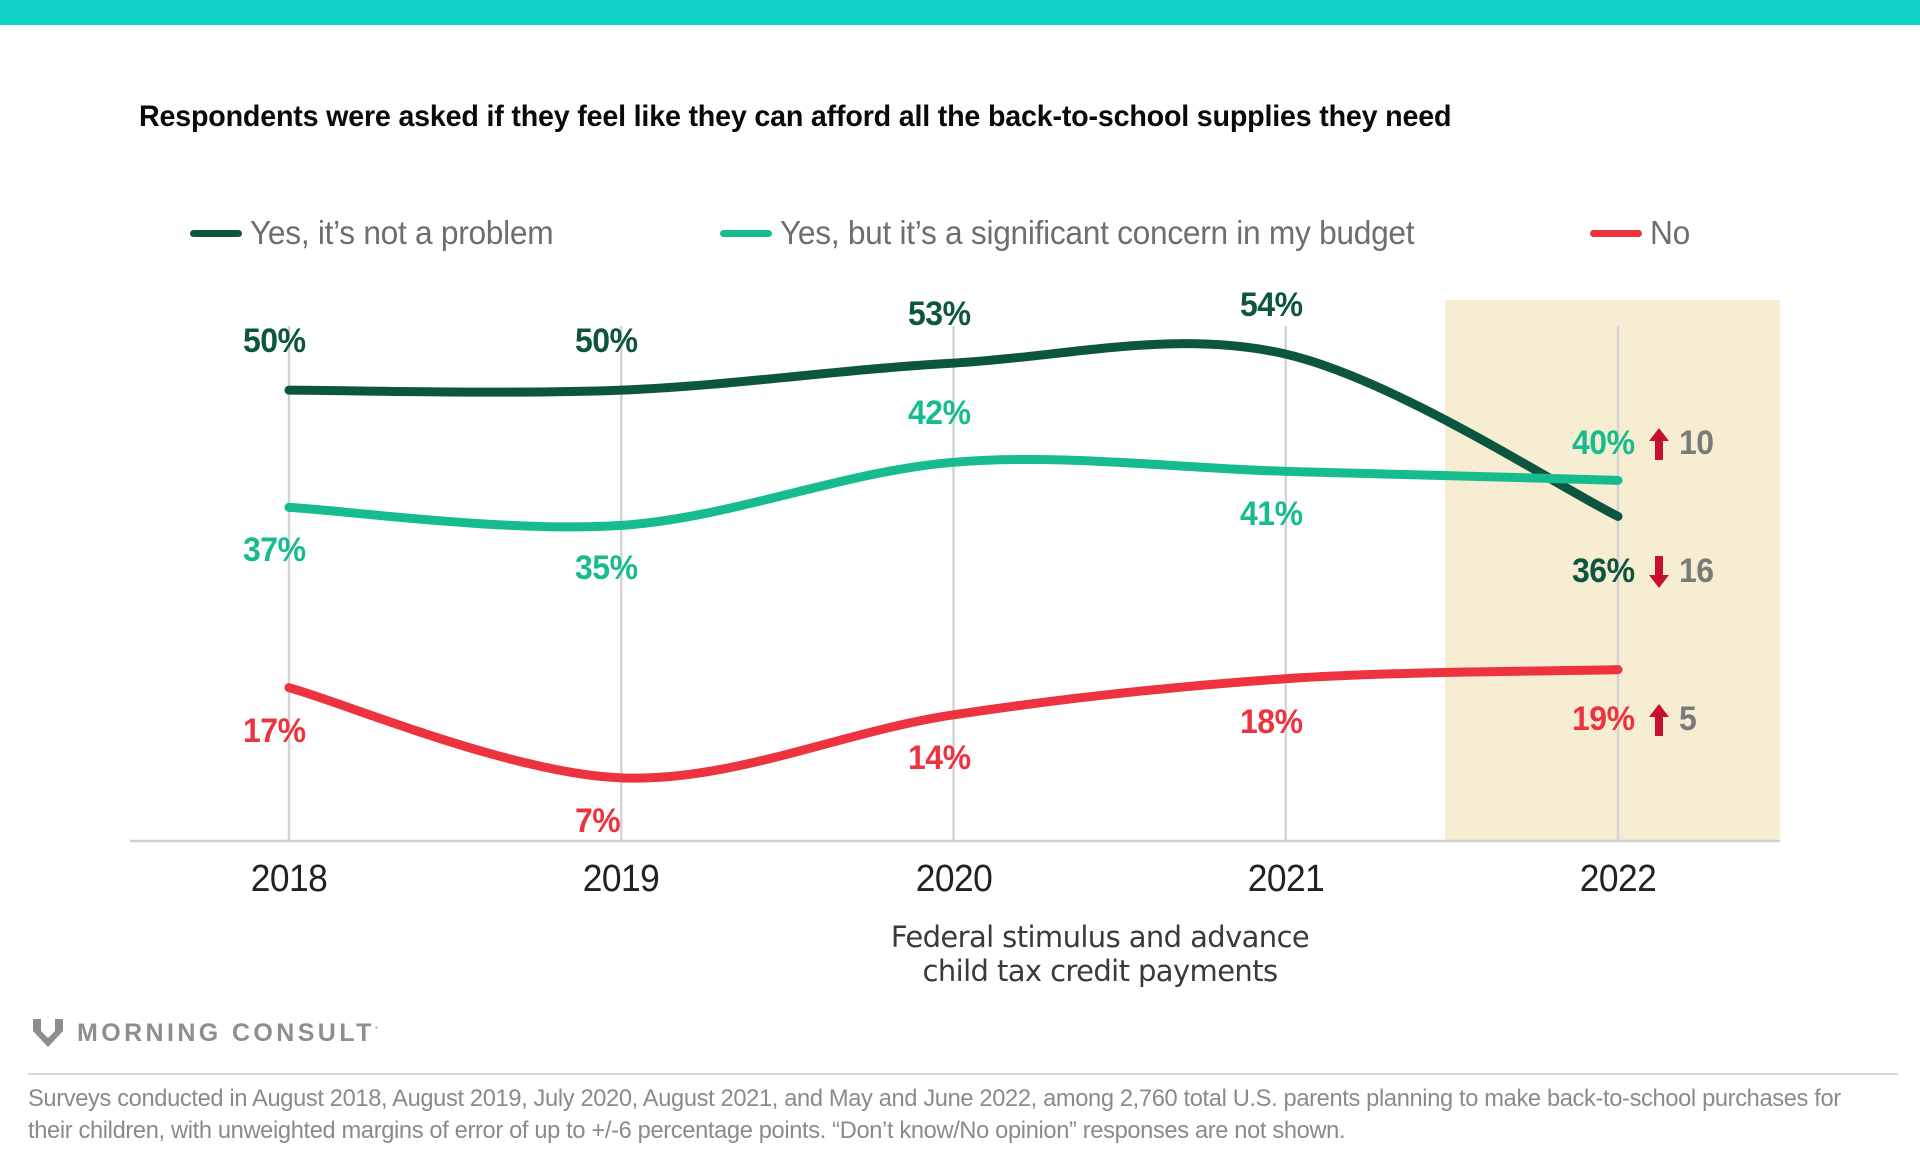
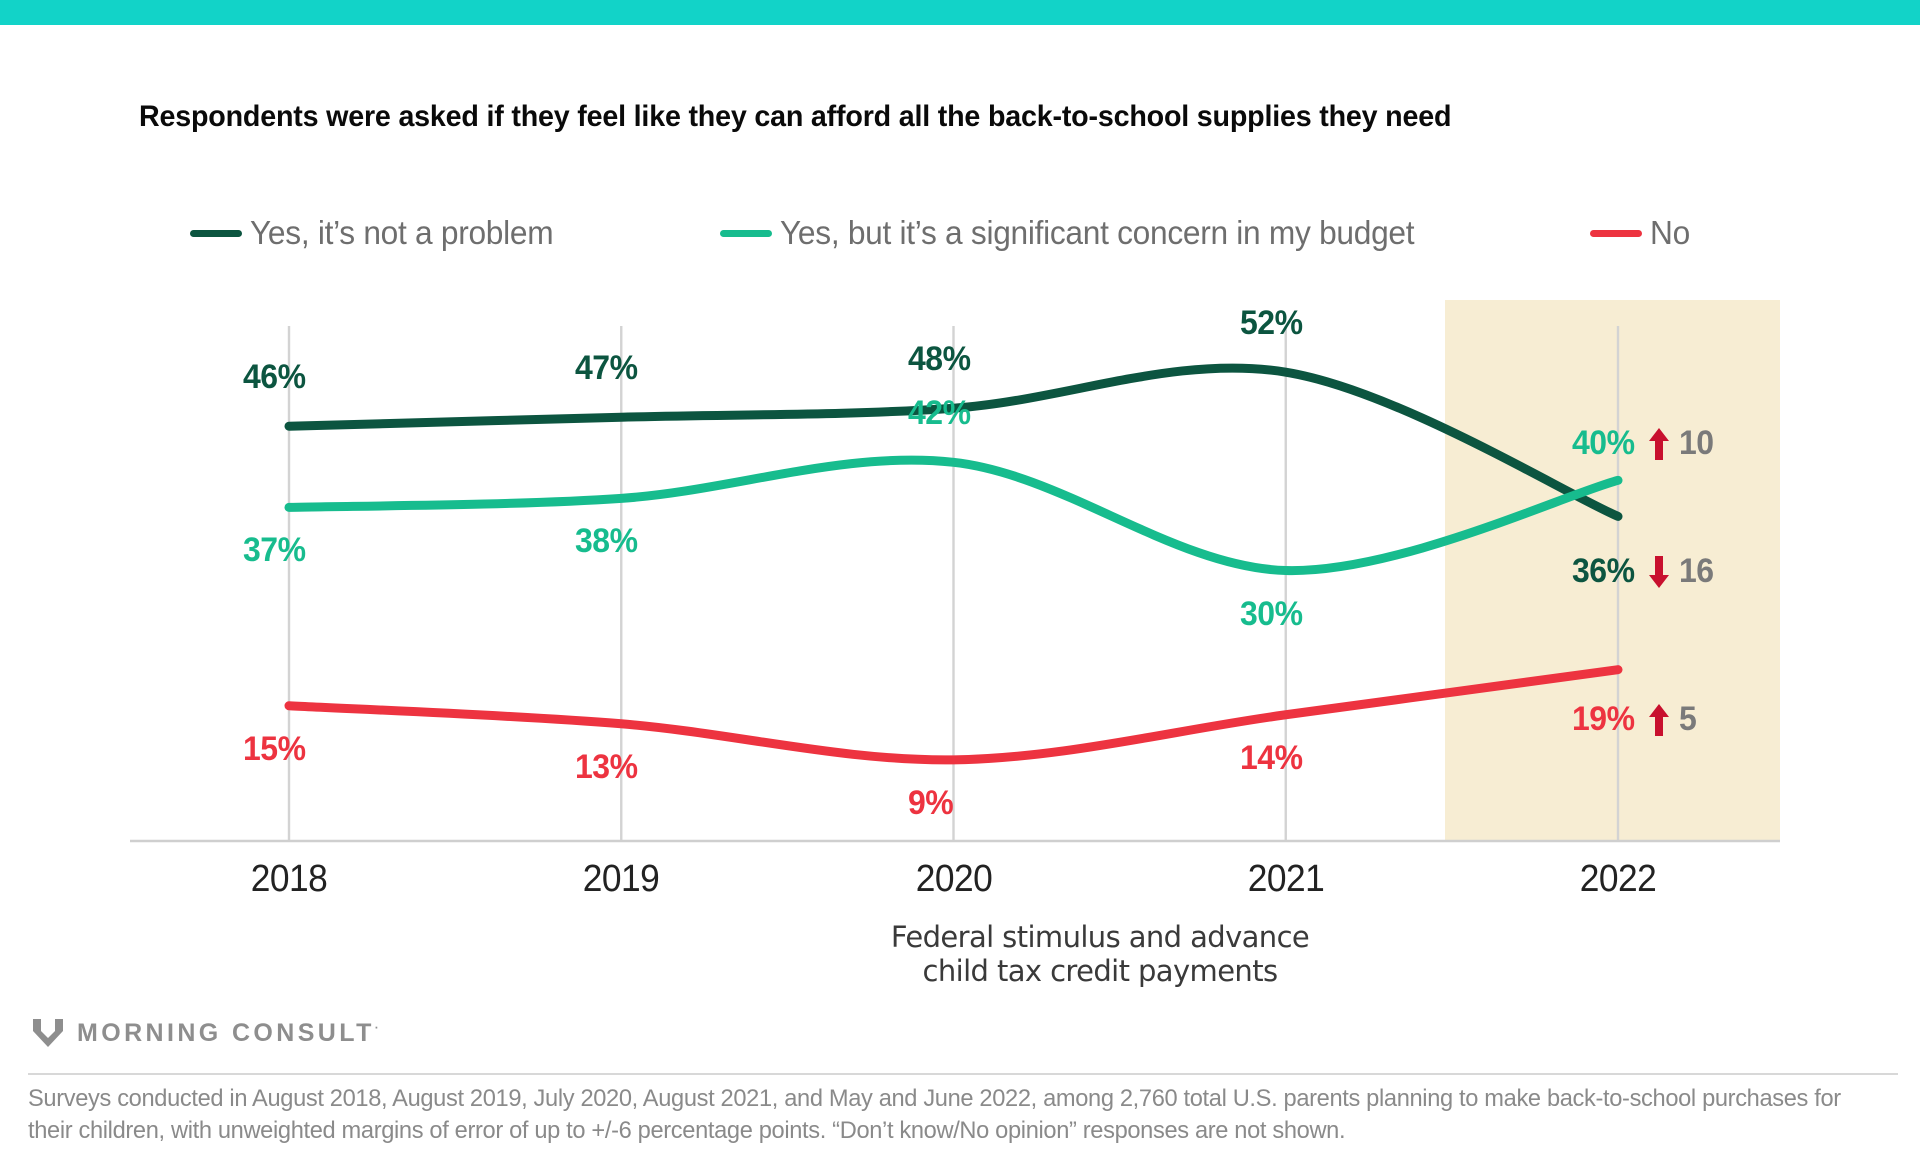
Yes, it’s not a problem/2018: 50% -> 46%
No/2018: 17% -> 15%
Yes, it’s not a problem/2019: 50% -> 47%
Yes, but it’s a significant concern in my budget/2019: 35% -> 38%
No/2019: 7% -> 13%
Yes, it’s not a problem/2020: 53% -> 48%
No/2020: 14% -> 9%
Yes, it’s not a problem/2021: 54% -> 52%
Yes, but it’s a significant concern in my budget/2021: 41% -> 30%
No/2021: 18% -> 14%
